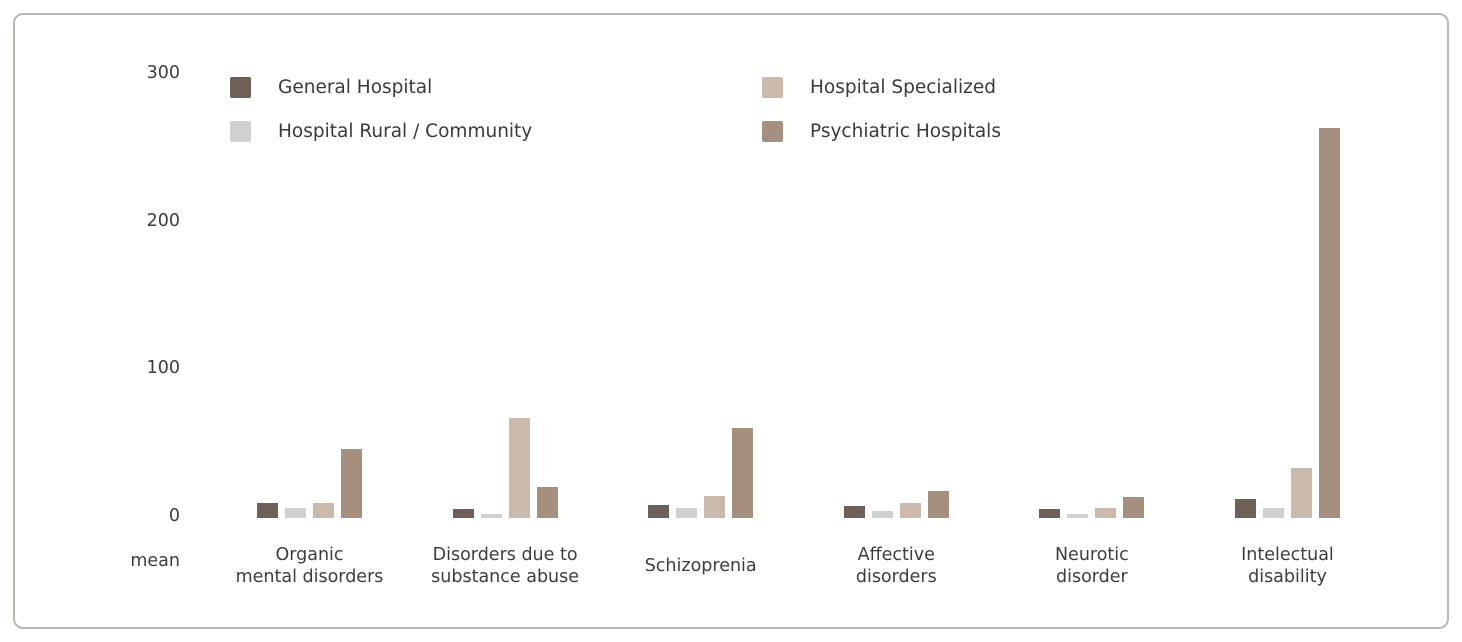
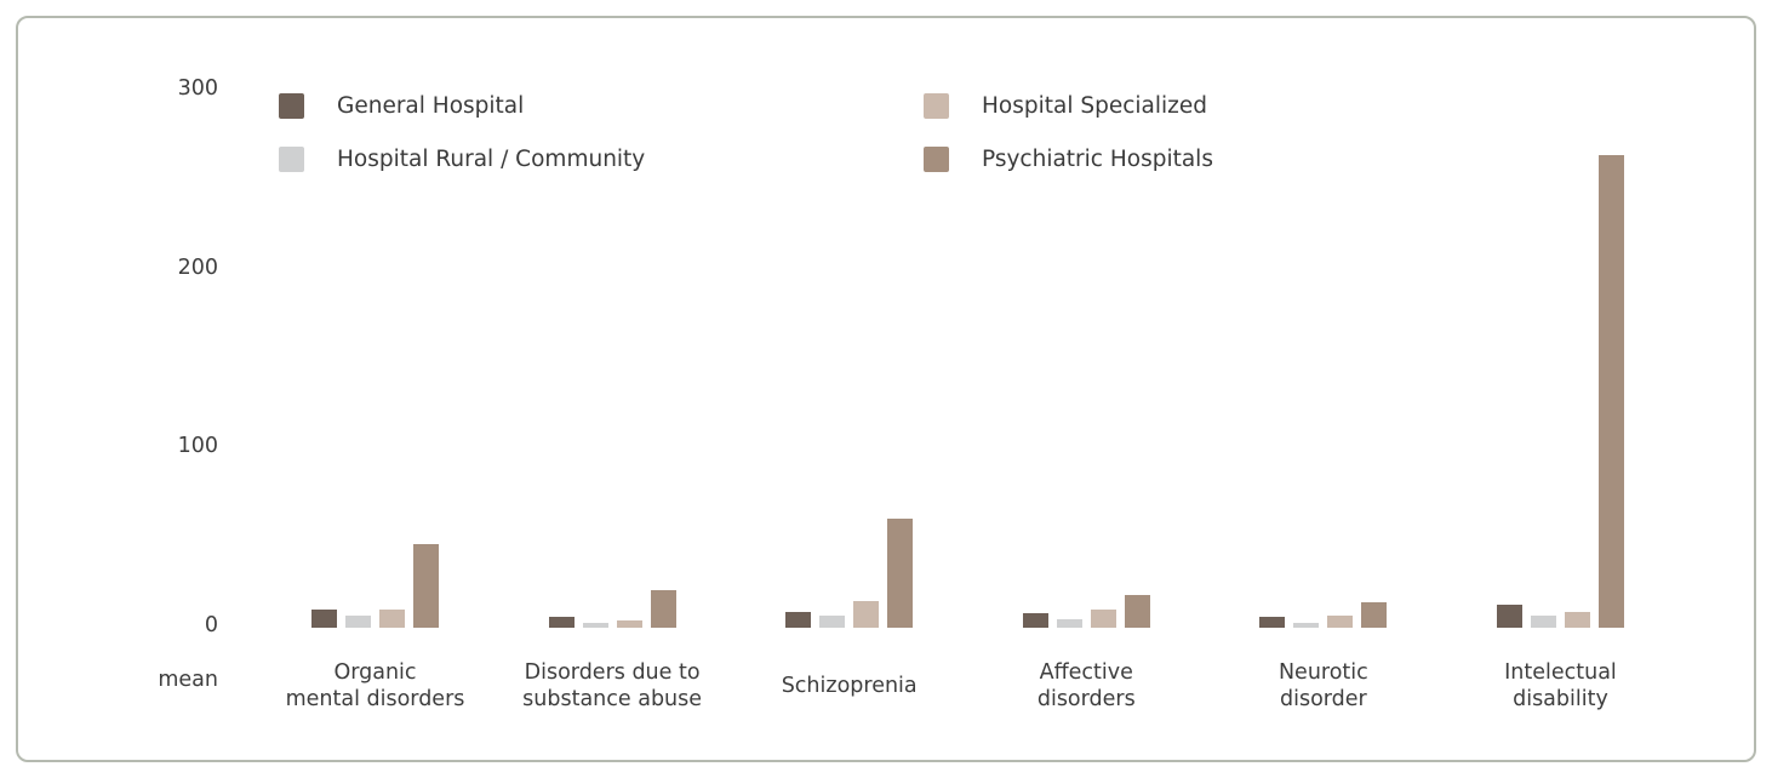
Hospital Specialized/Disorders due to substance abuse: 68 -> 4
Hospital Specialized/Intelectual disability: 34 -> 9
